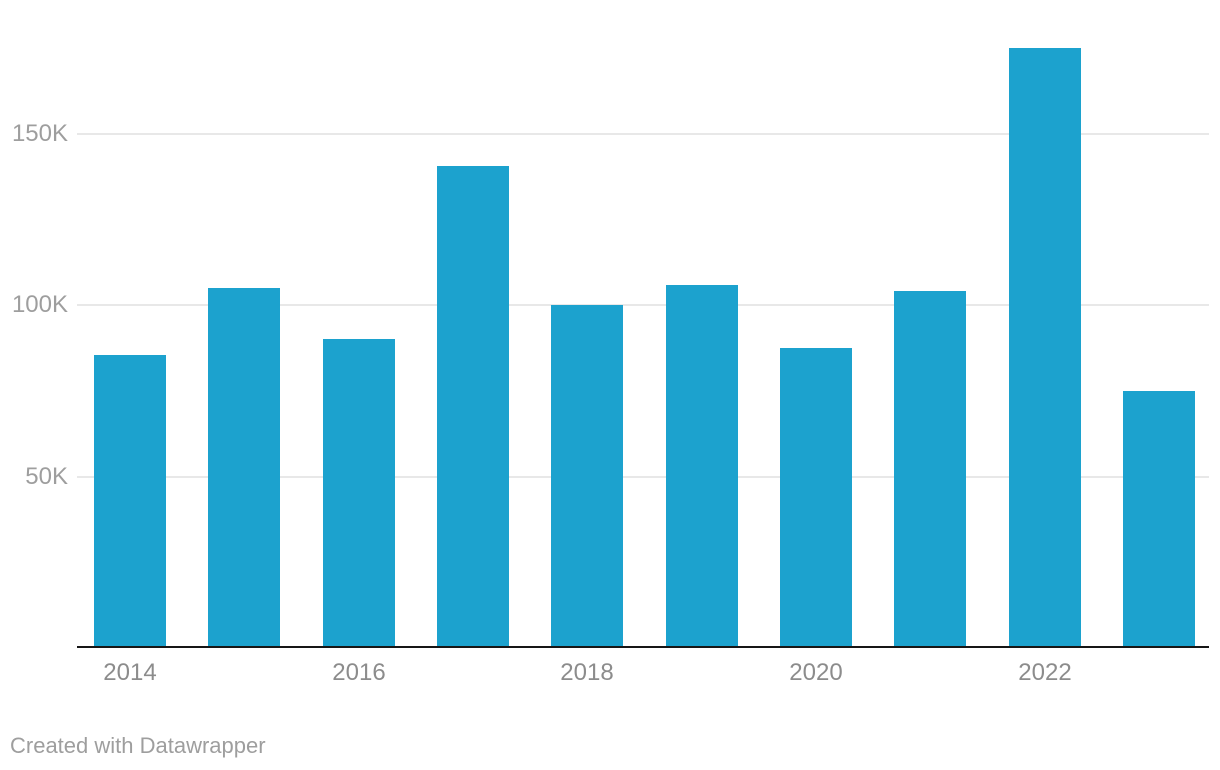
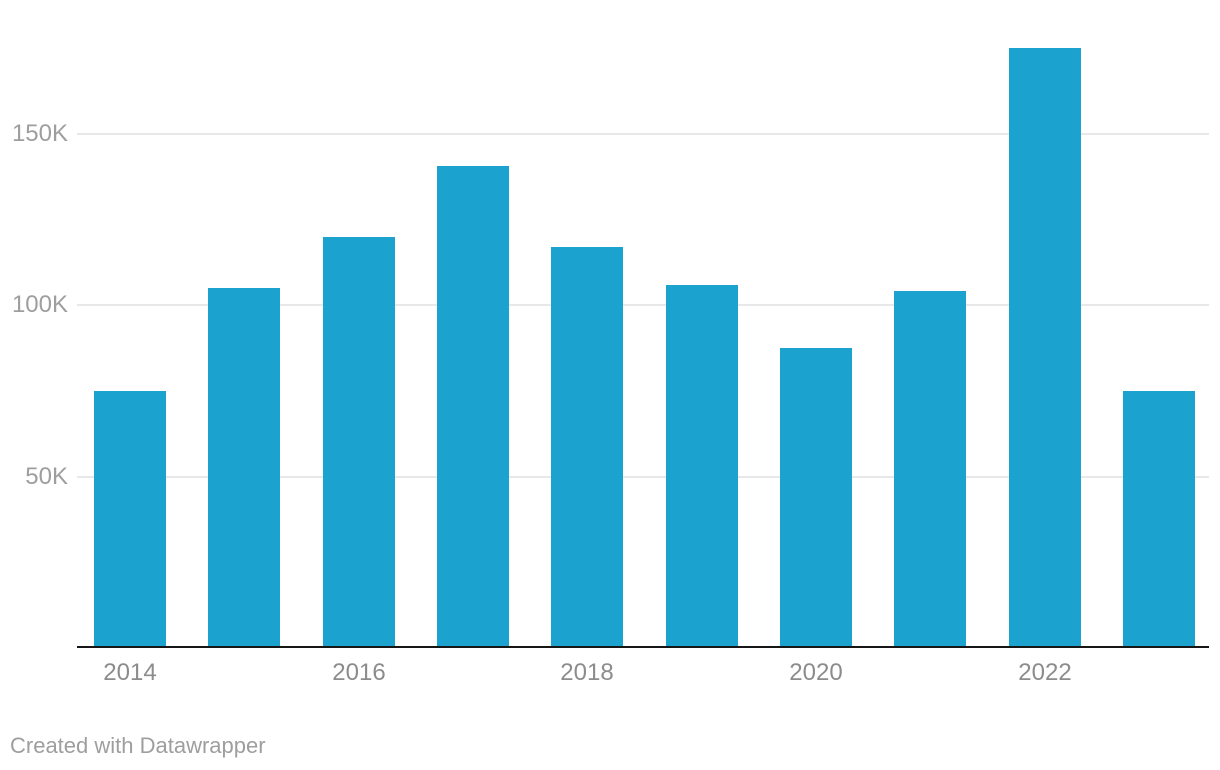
2014: 86K -> 75K
2016: 90K -> 120K
2018: 100K -> 117K
